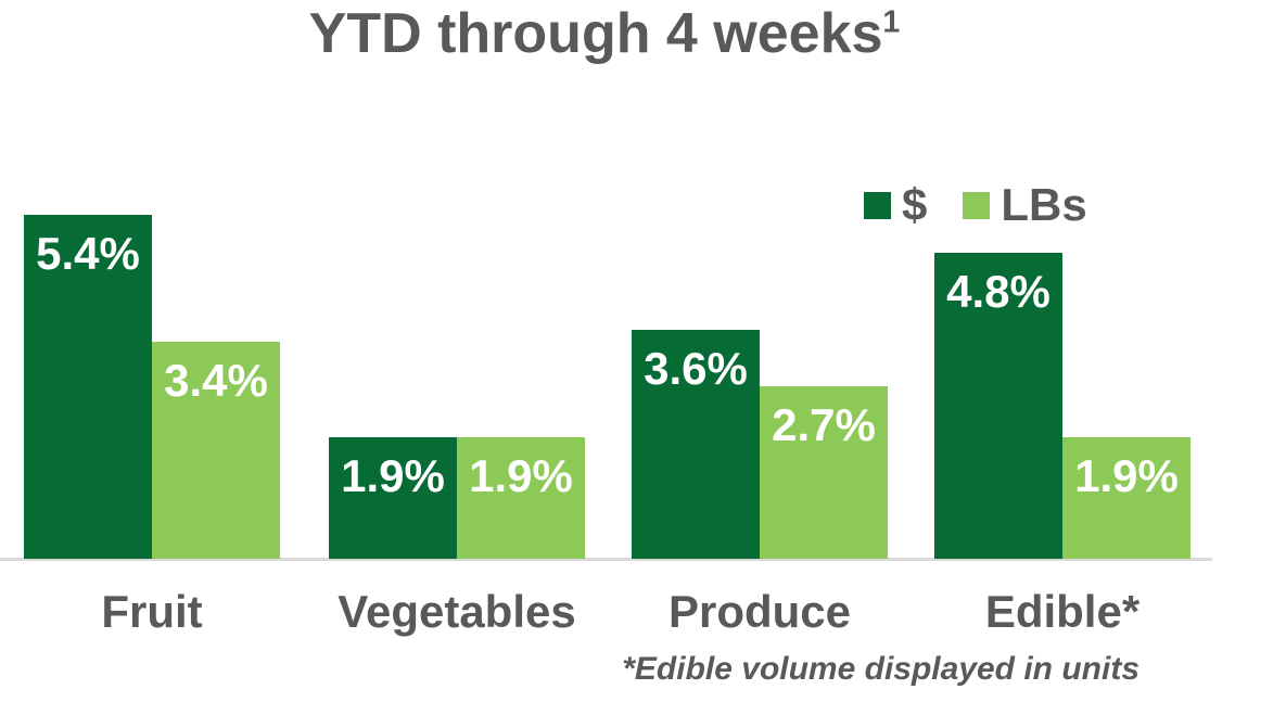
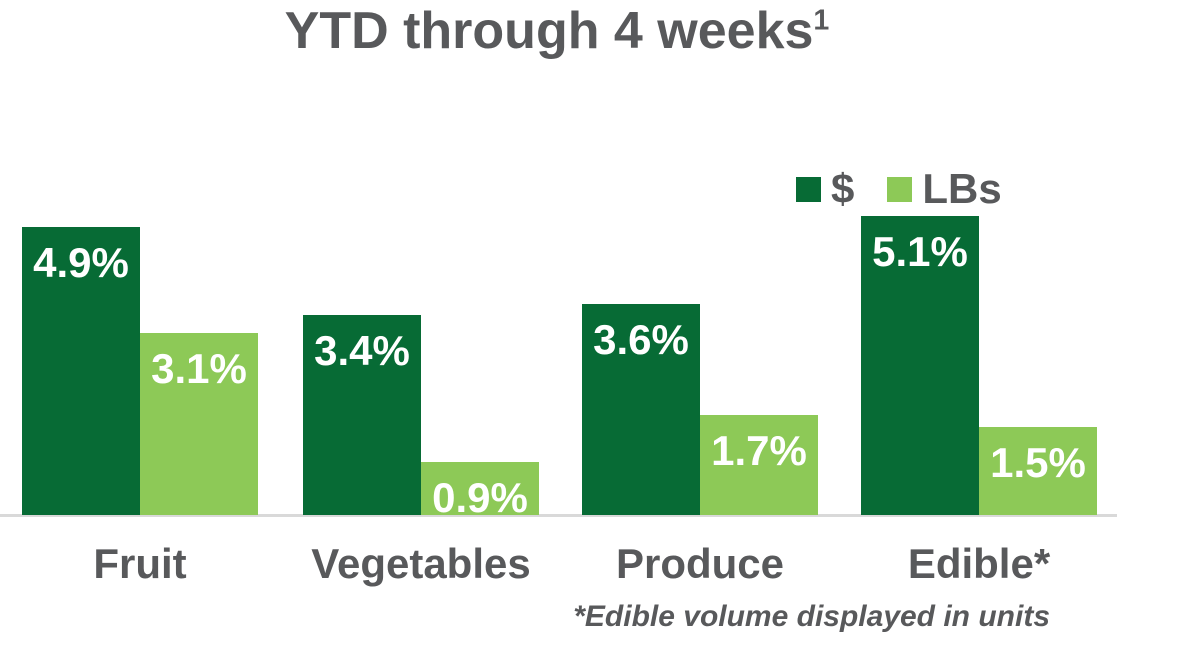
$/Fruit: 5.4% -> 4.9%
LBs/Fruit: 3.4% -> 3.1%
$/Vegetables: 1.9% -> 3.4%
LBs/Vegetables: 1.9% -> 0.9%
LBs/Produce: 2.7% -> 1.7%
$/Edible*: 4.8% -> 5.1%
LBs/Edible*: 1.9% -> 1.5%
